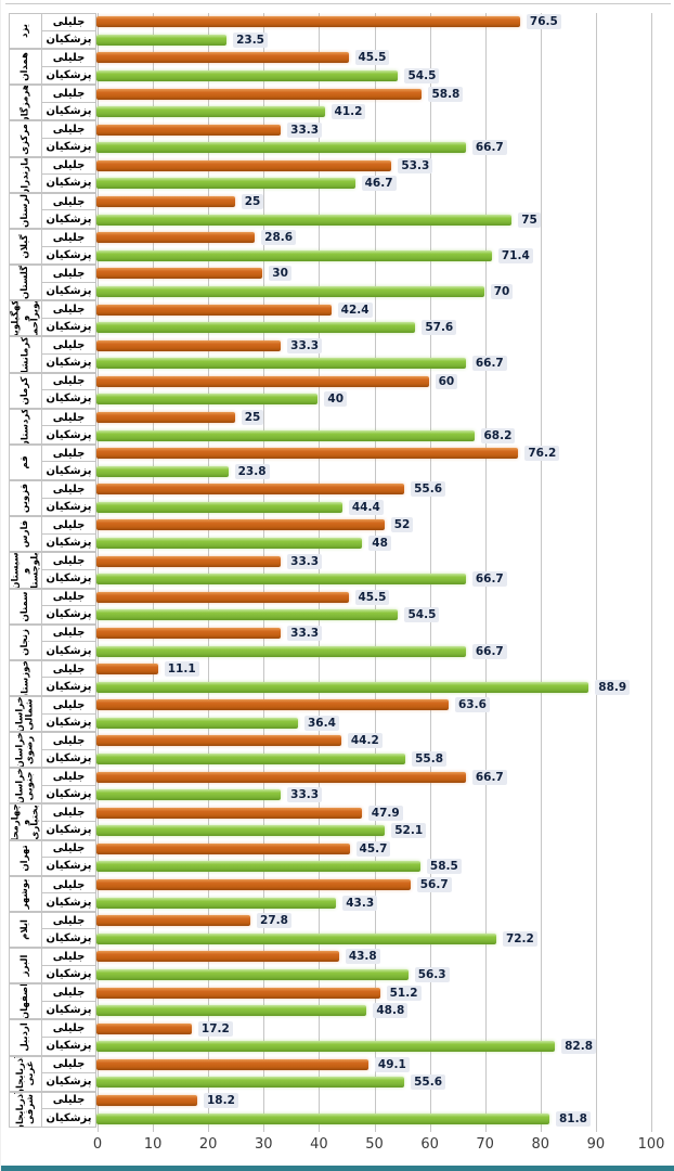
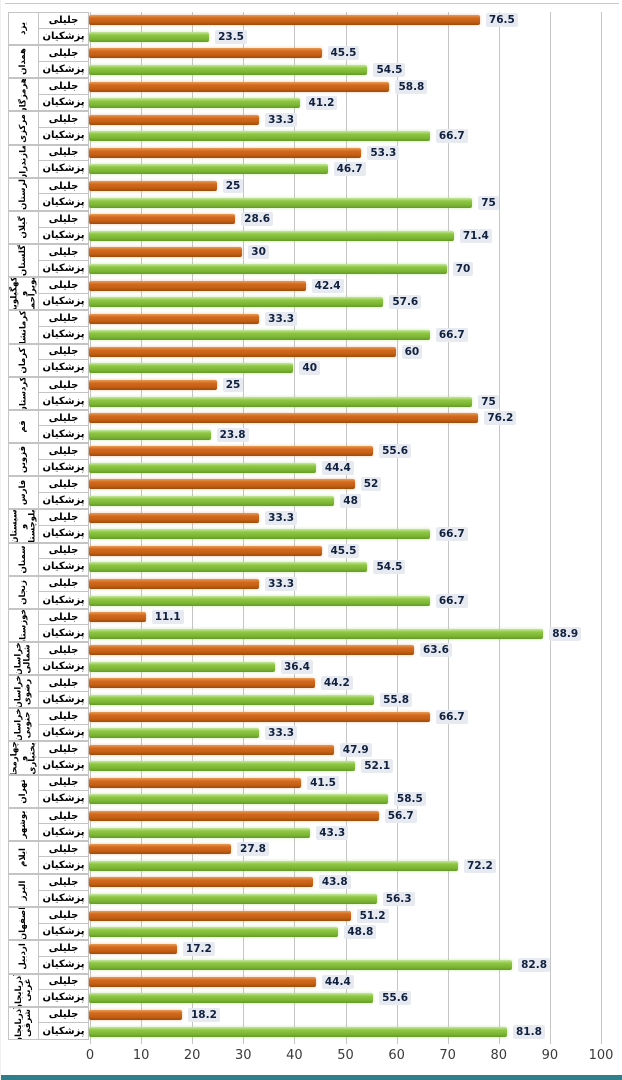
پزشکیان/کردستان: 68.2 -> 75
جلیلی/تهران: 45.7 -> 41.5
جلیلی/آذربایجان غربی: 49.1 -> 44.4
